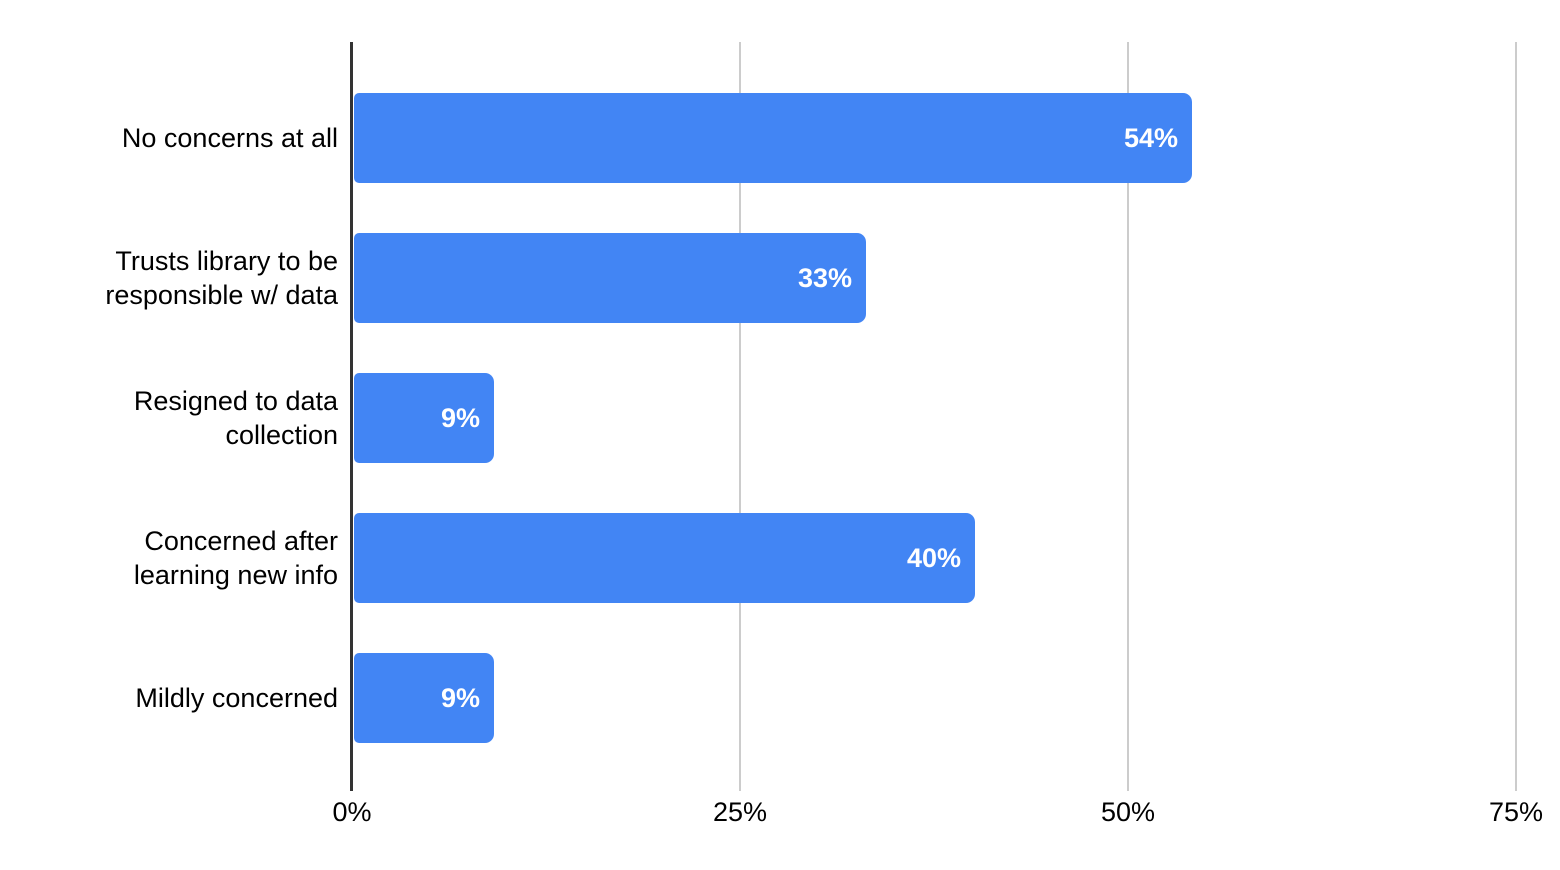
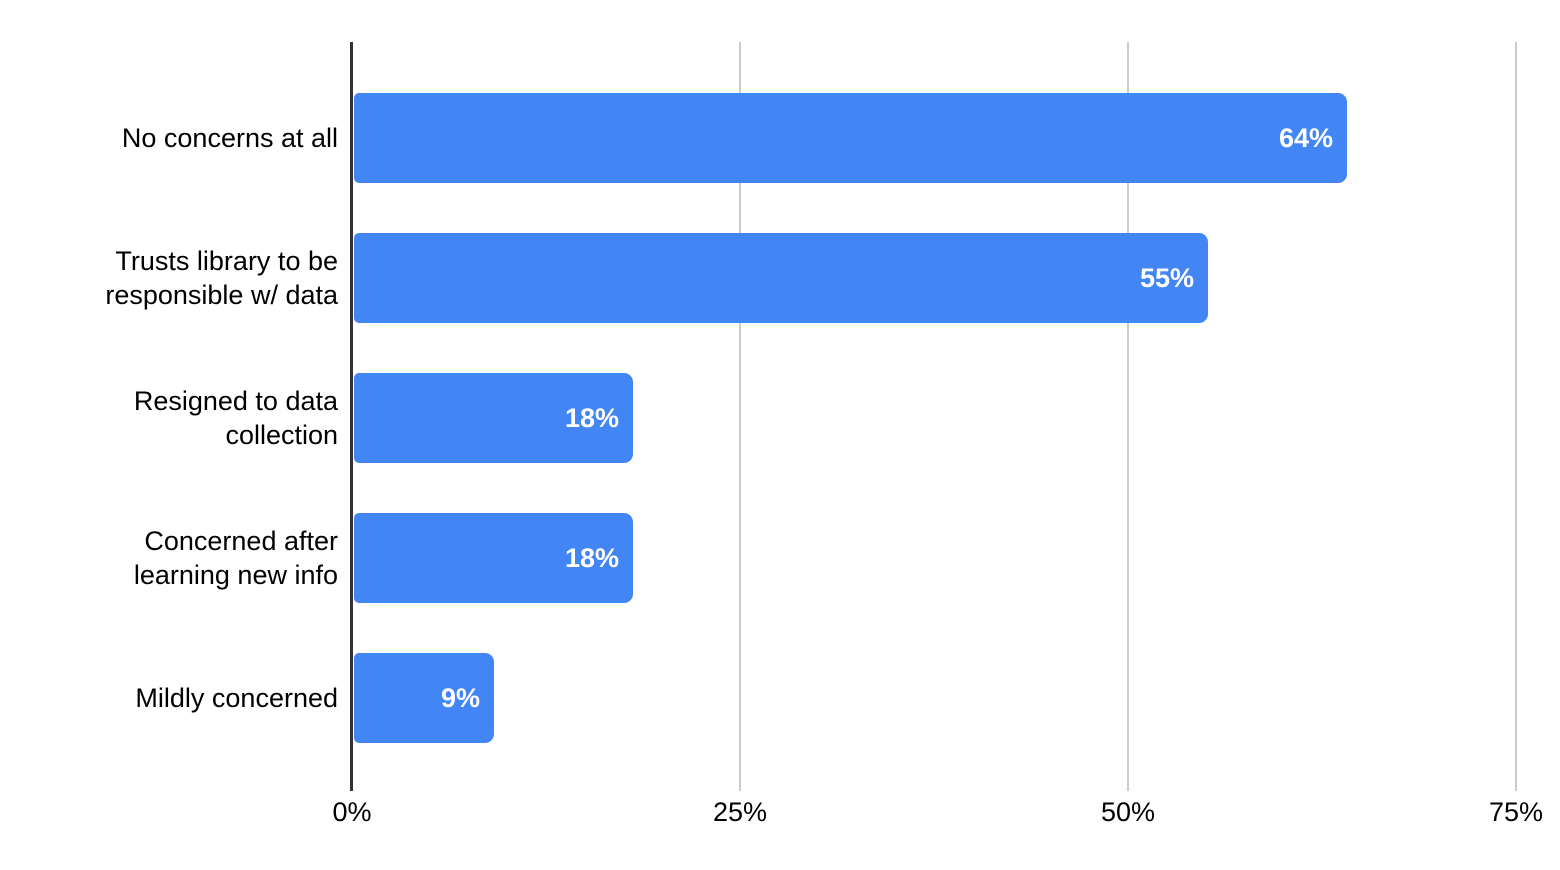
No concerns at all: 54% -> 64%
Trusts library to be responsible w/ data: 33% -> 55%
Resigned to data collection: 9% -> 18%
Concerned after learning new info: 40% -> 18%
